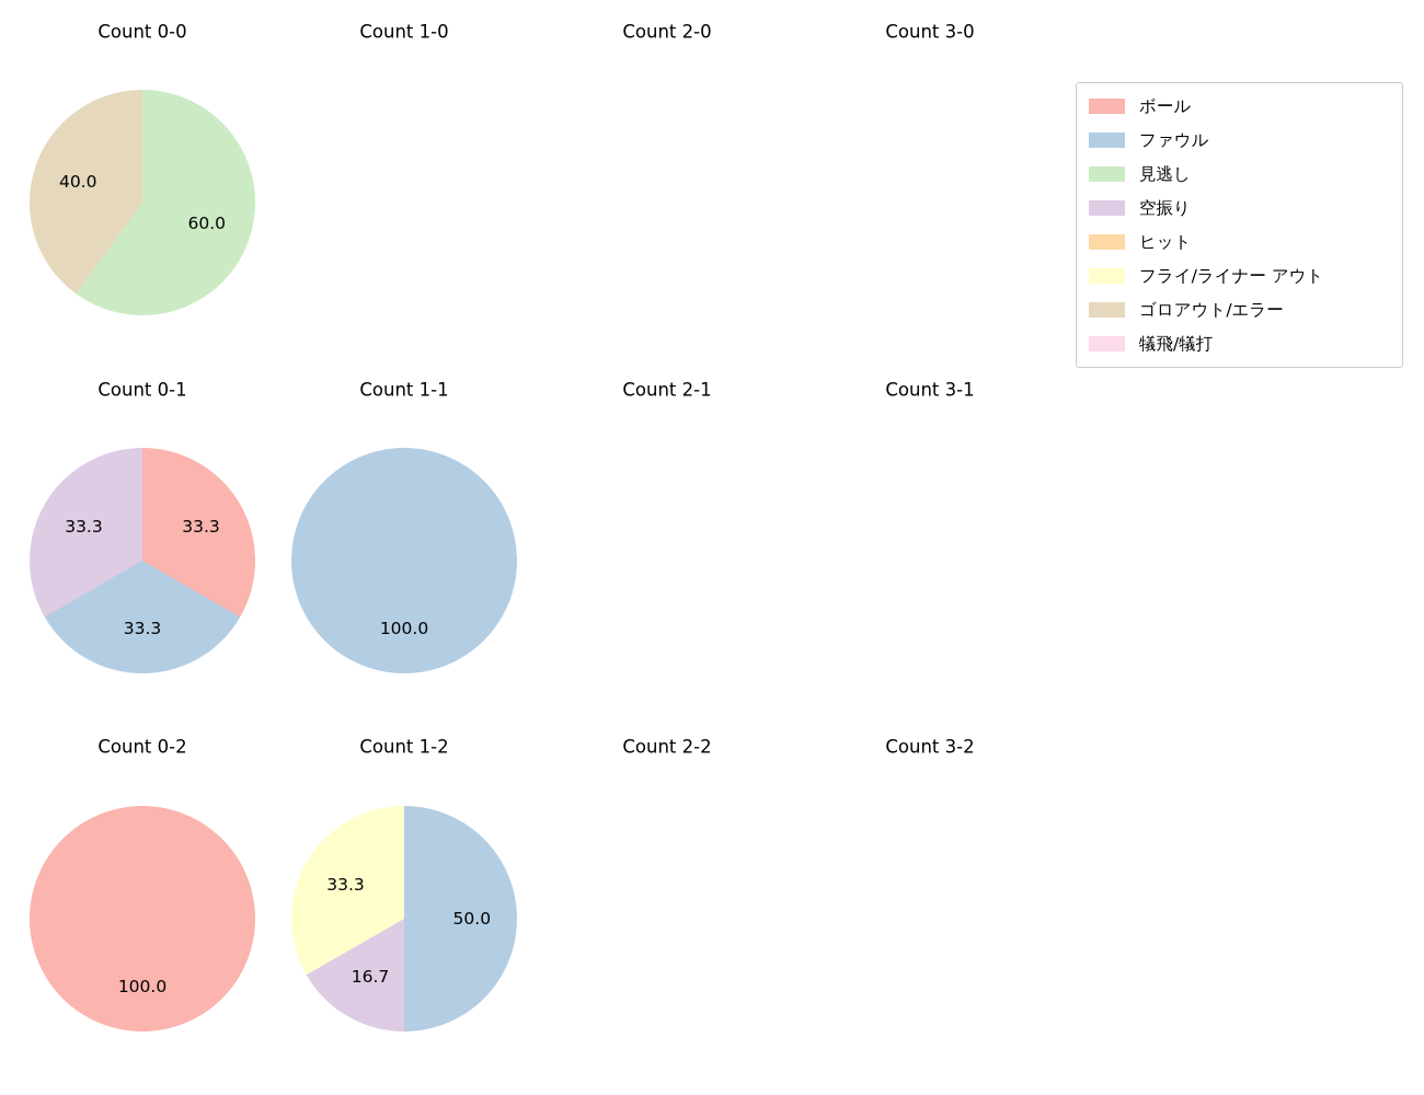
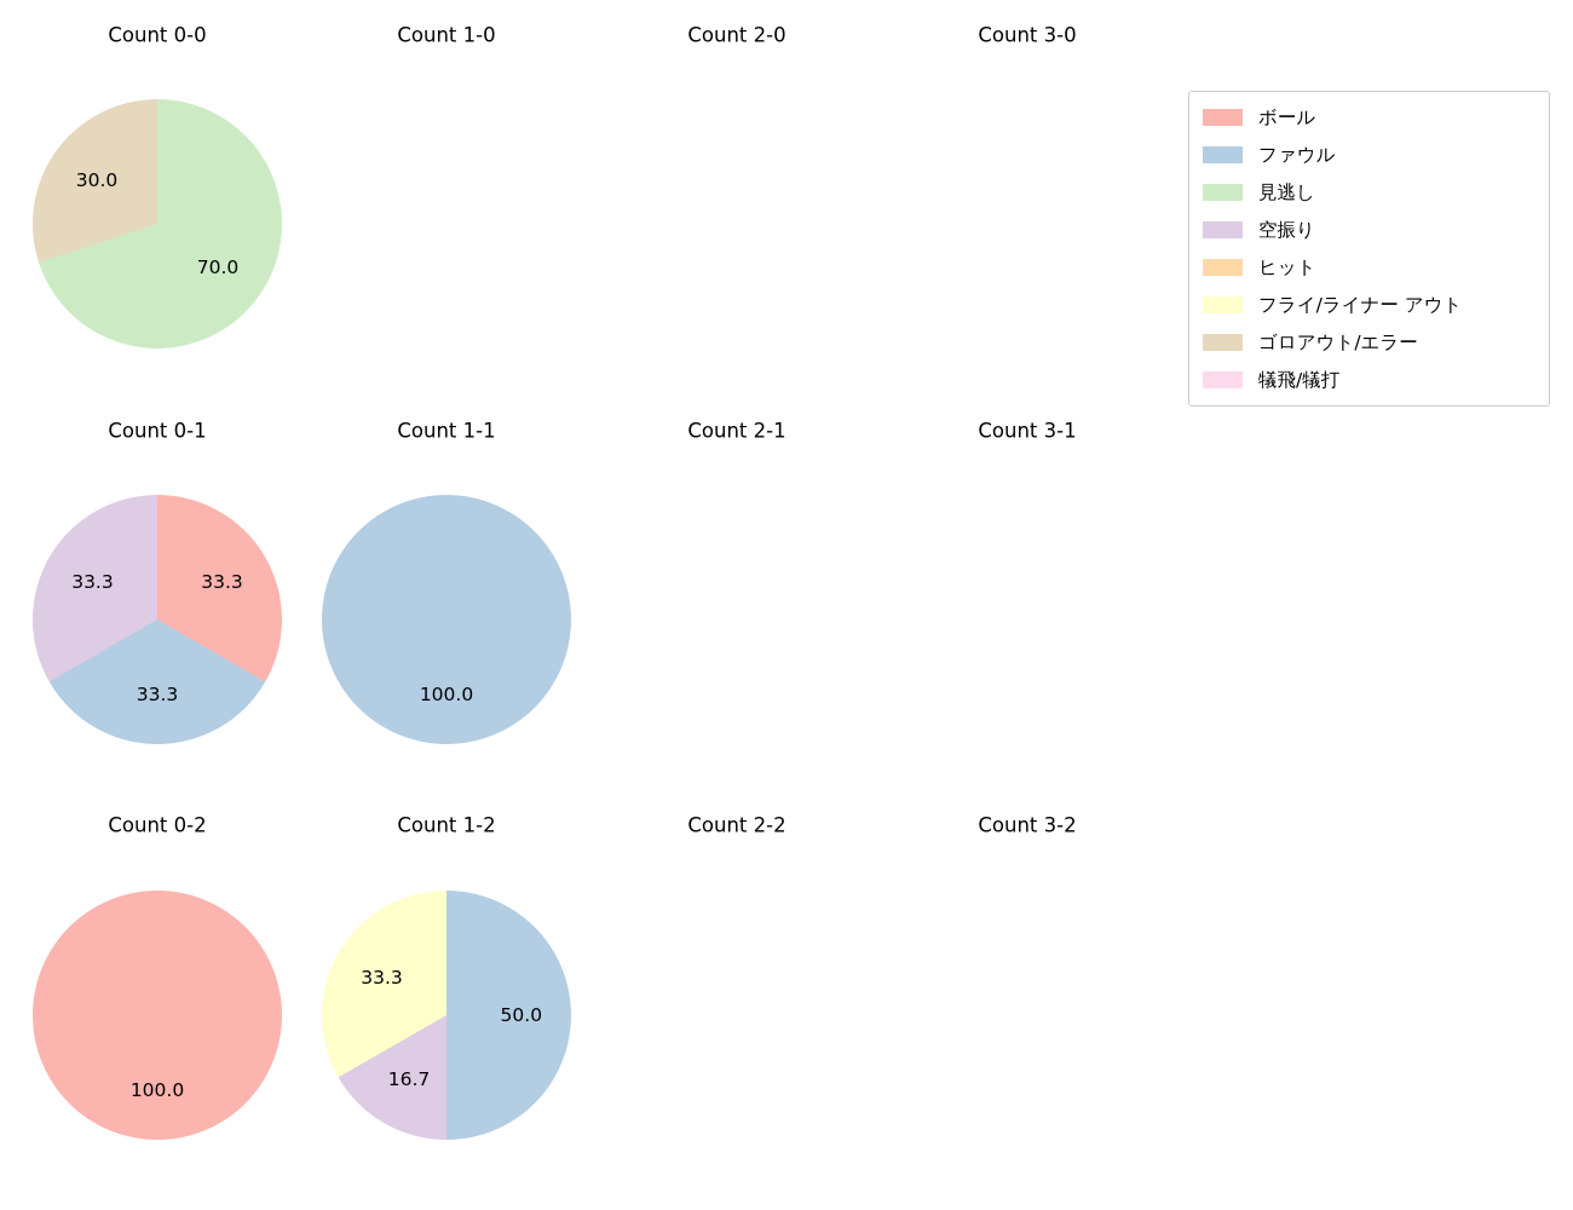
Count 0-0/見逃し: 60.0 -> 70.0
Count 0-0/ゴロアウト/エラー: 40.0 -> 30.0
